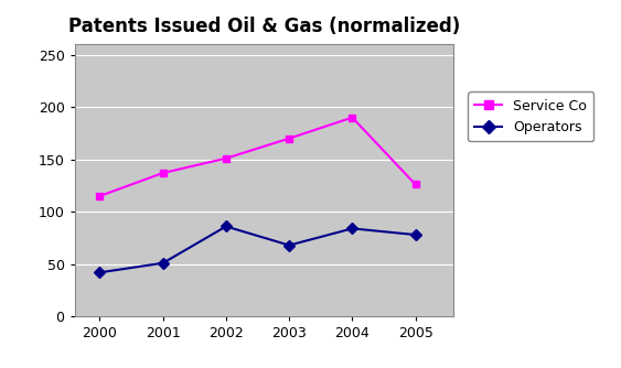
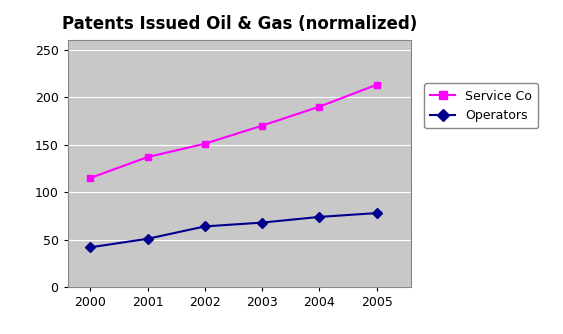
Operators/2002: 86 -> 64
Operators/2004: 84 -> 74
Service Co/2005: 126 -> 213
